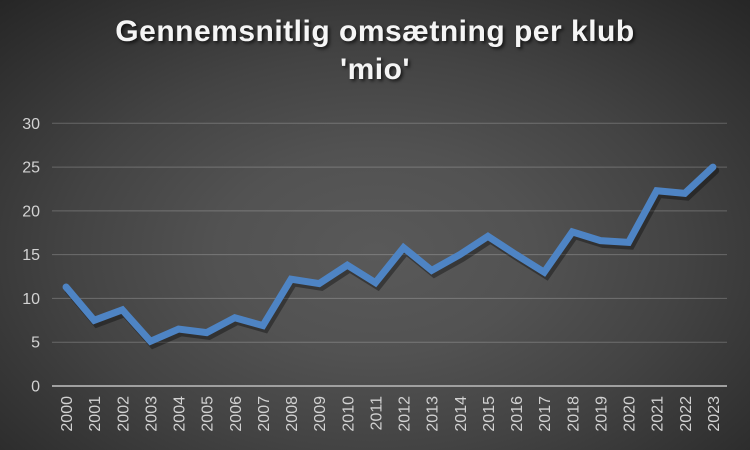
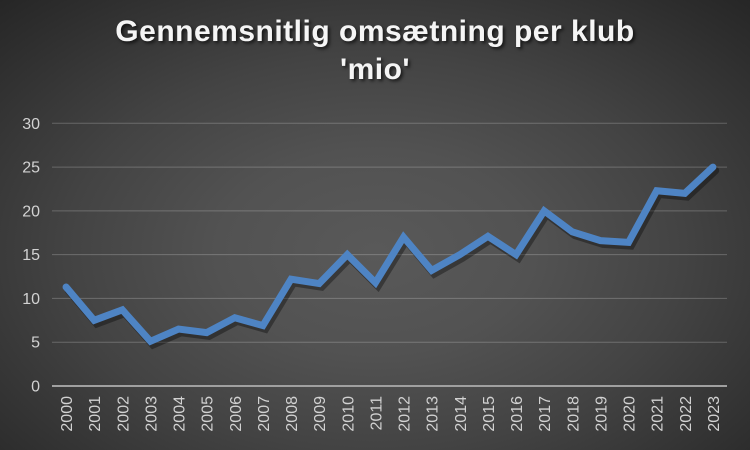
2010: 14 -> 15
2012: 16 -> 17
2017: 13 -> 20
